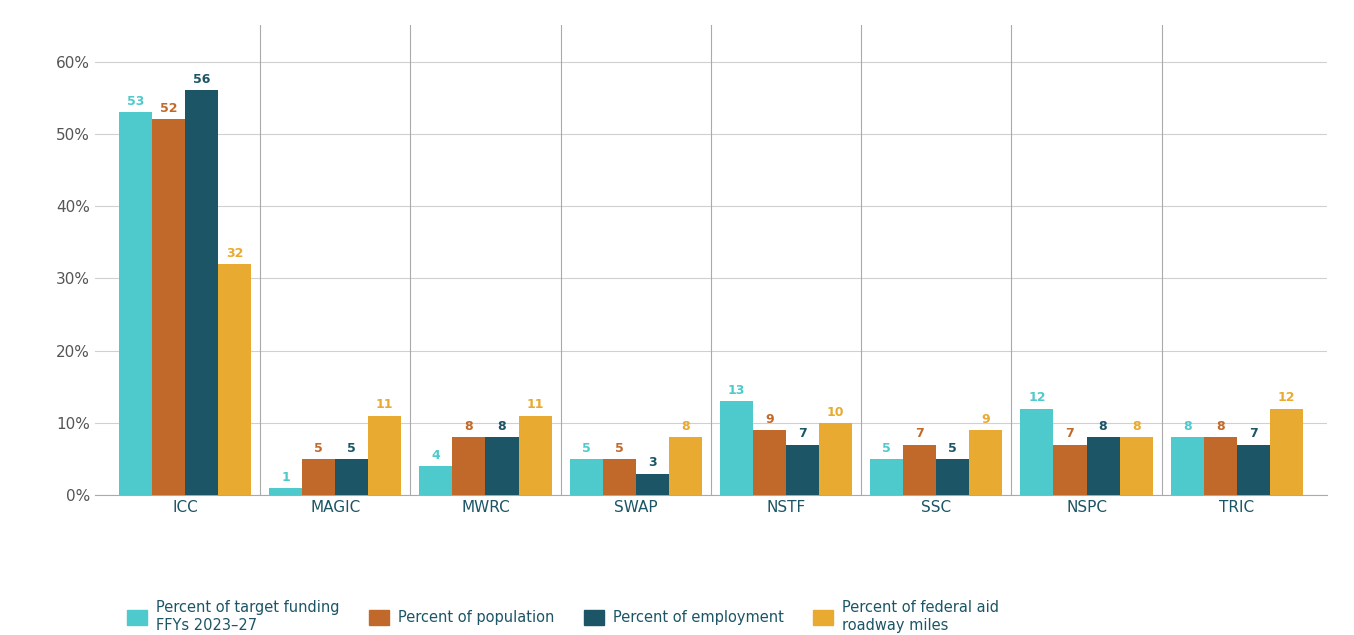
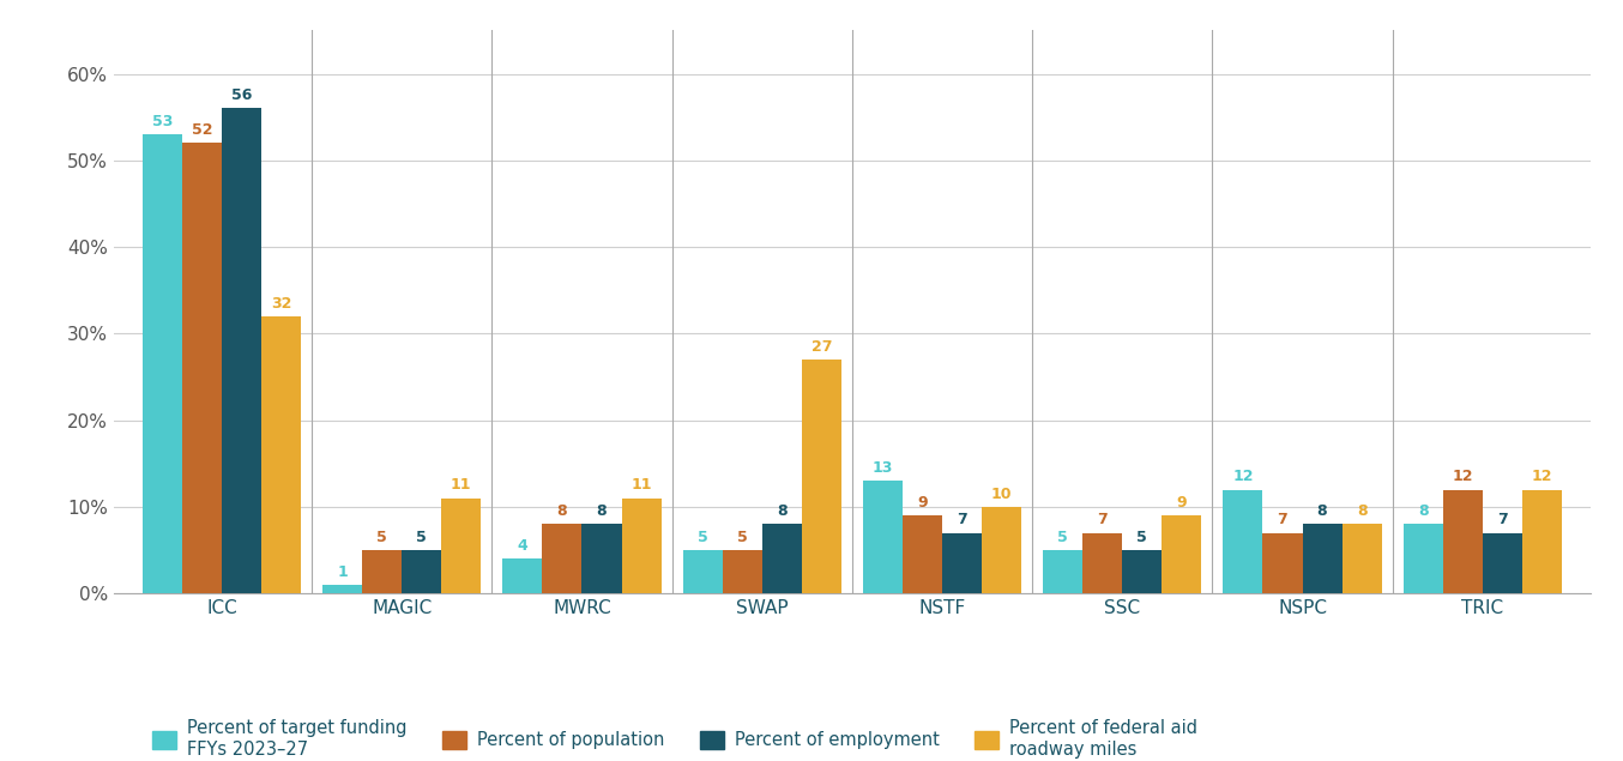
Percent of employment/SWAP: 3 -> 8
Percent of federal aid roadway miles/SWAP: 8 -> 27
Percent of population/TRIC: 8 -> 12
